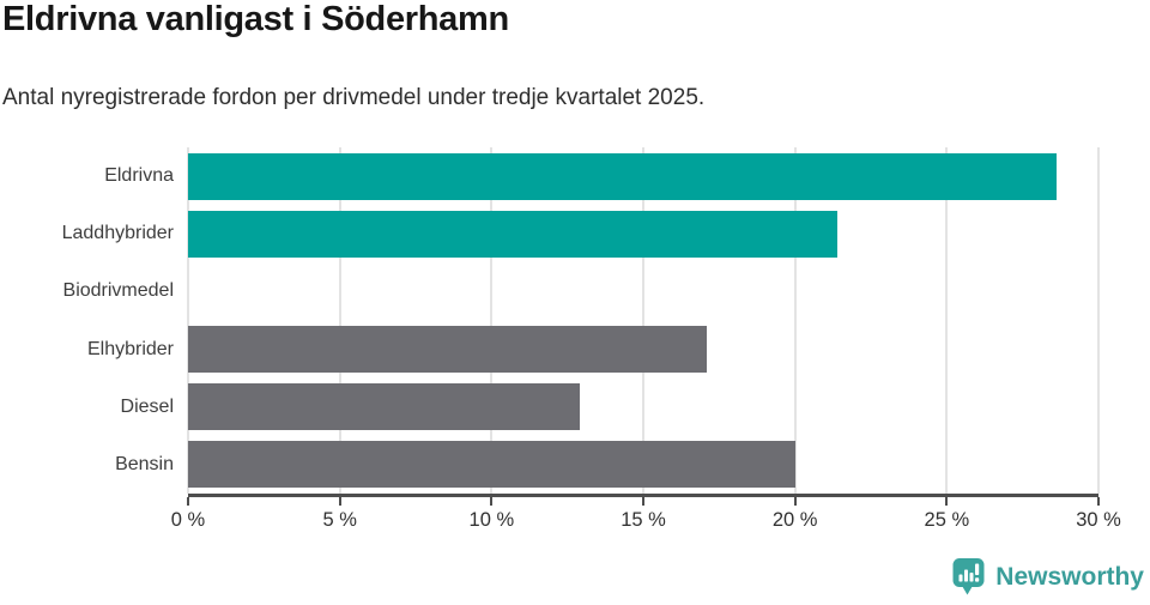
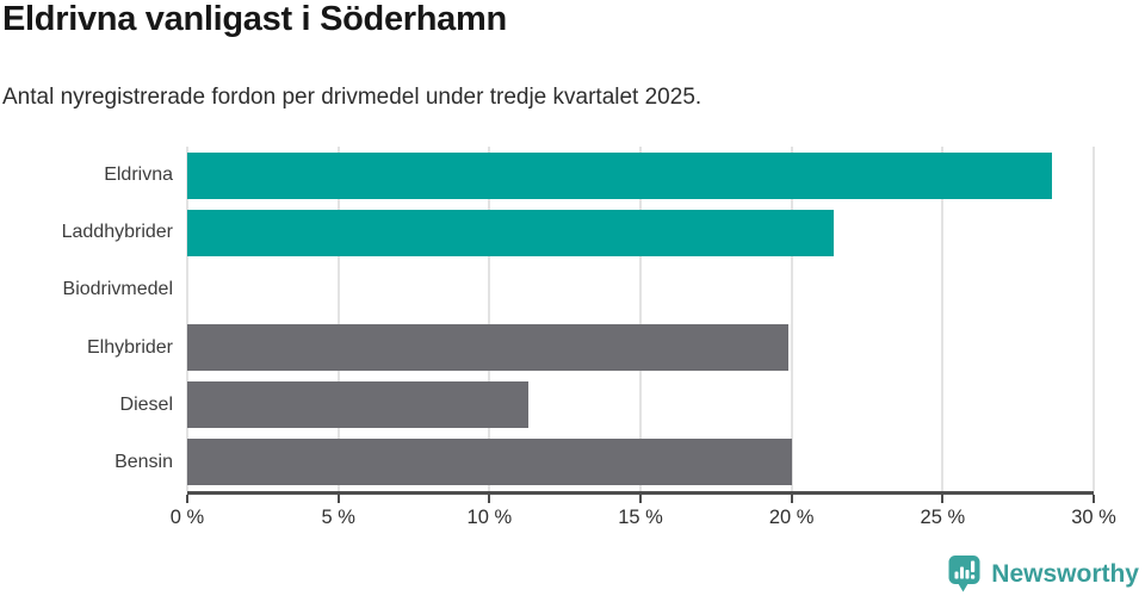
Elhybrider: 17.1% -> 19.9%
Diesel: 12.9% -> 11.3%
